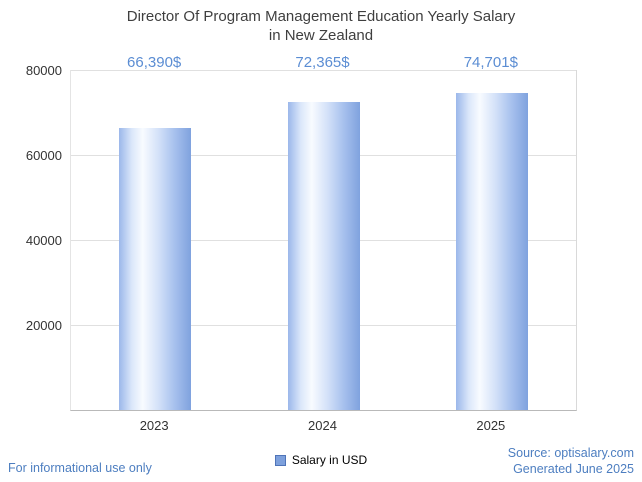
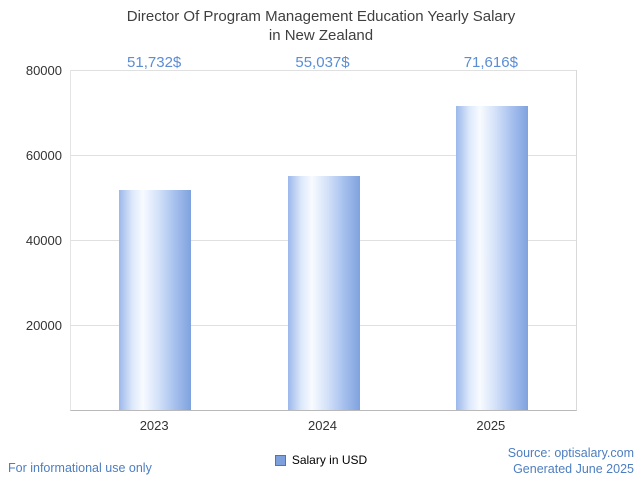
2023: 66,390 -> 51,732
2024: 72,365 -> 55,037
2025: 74,701 -> 71,616
